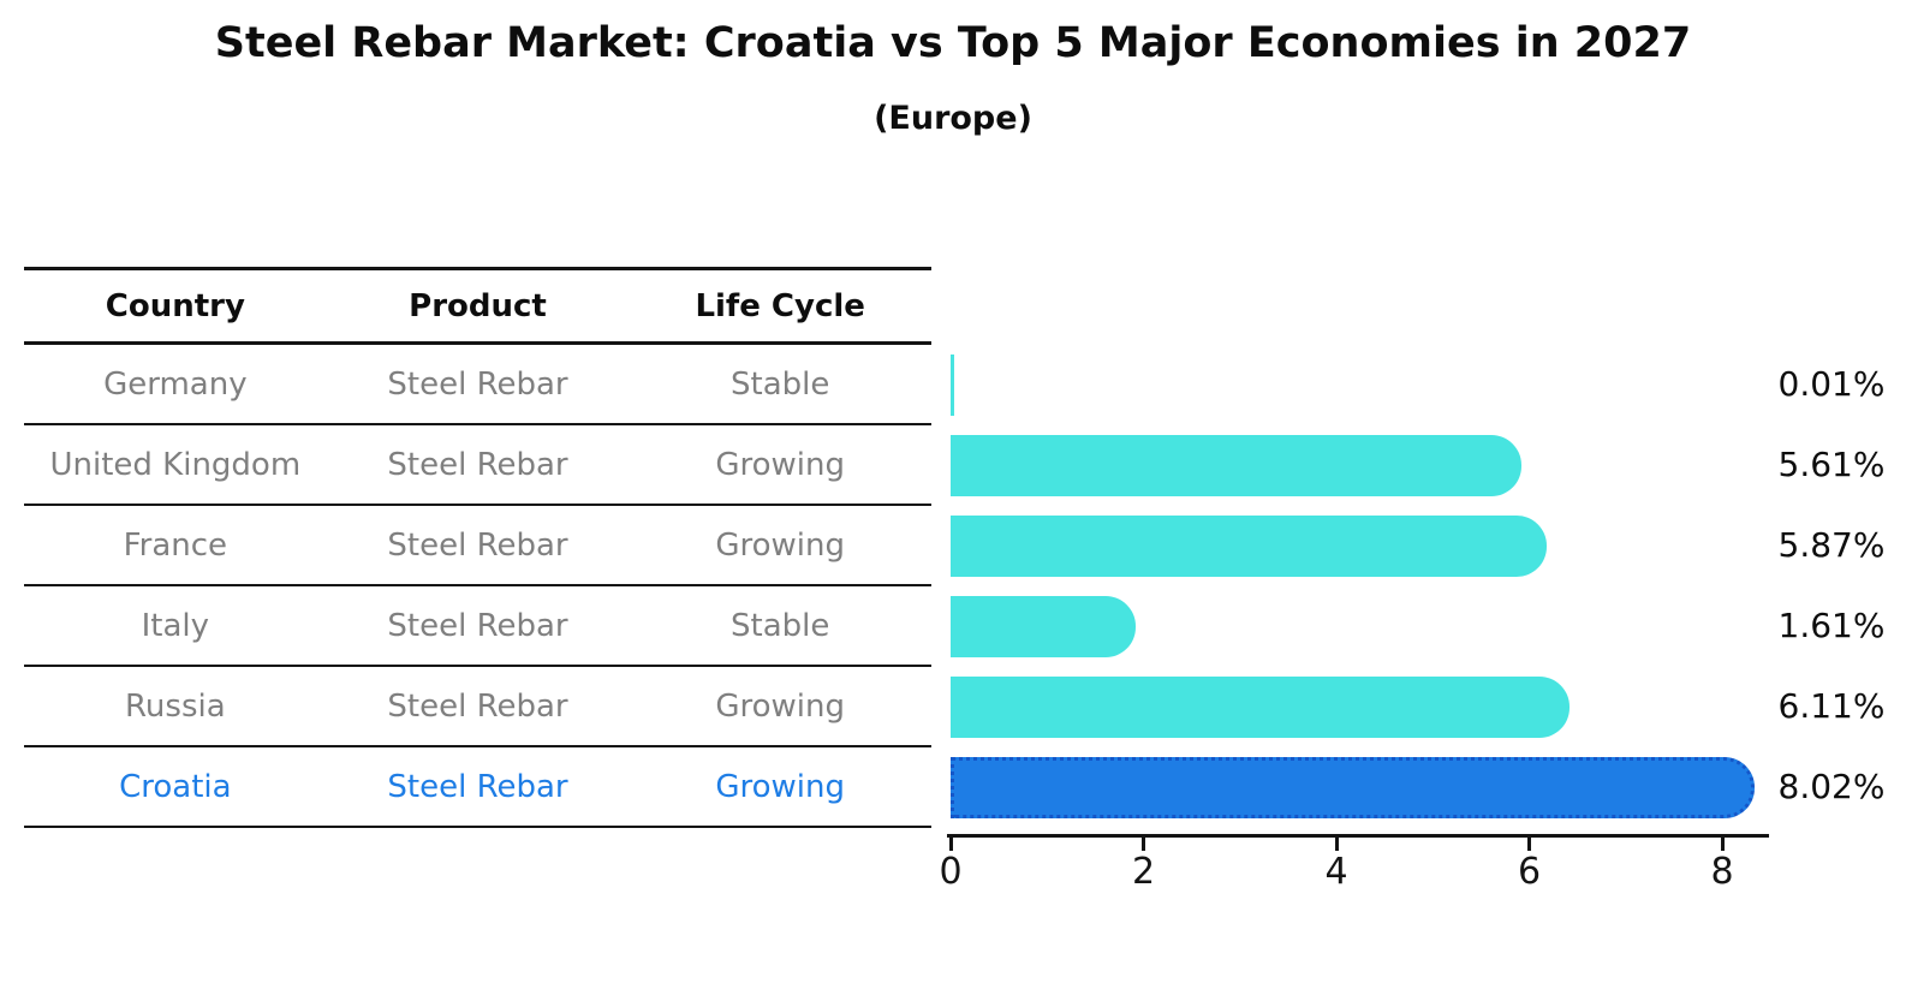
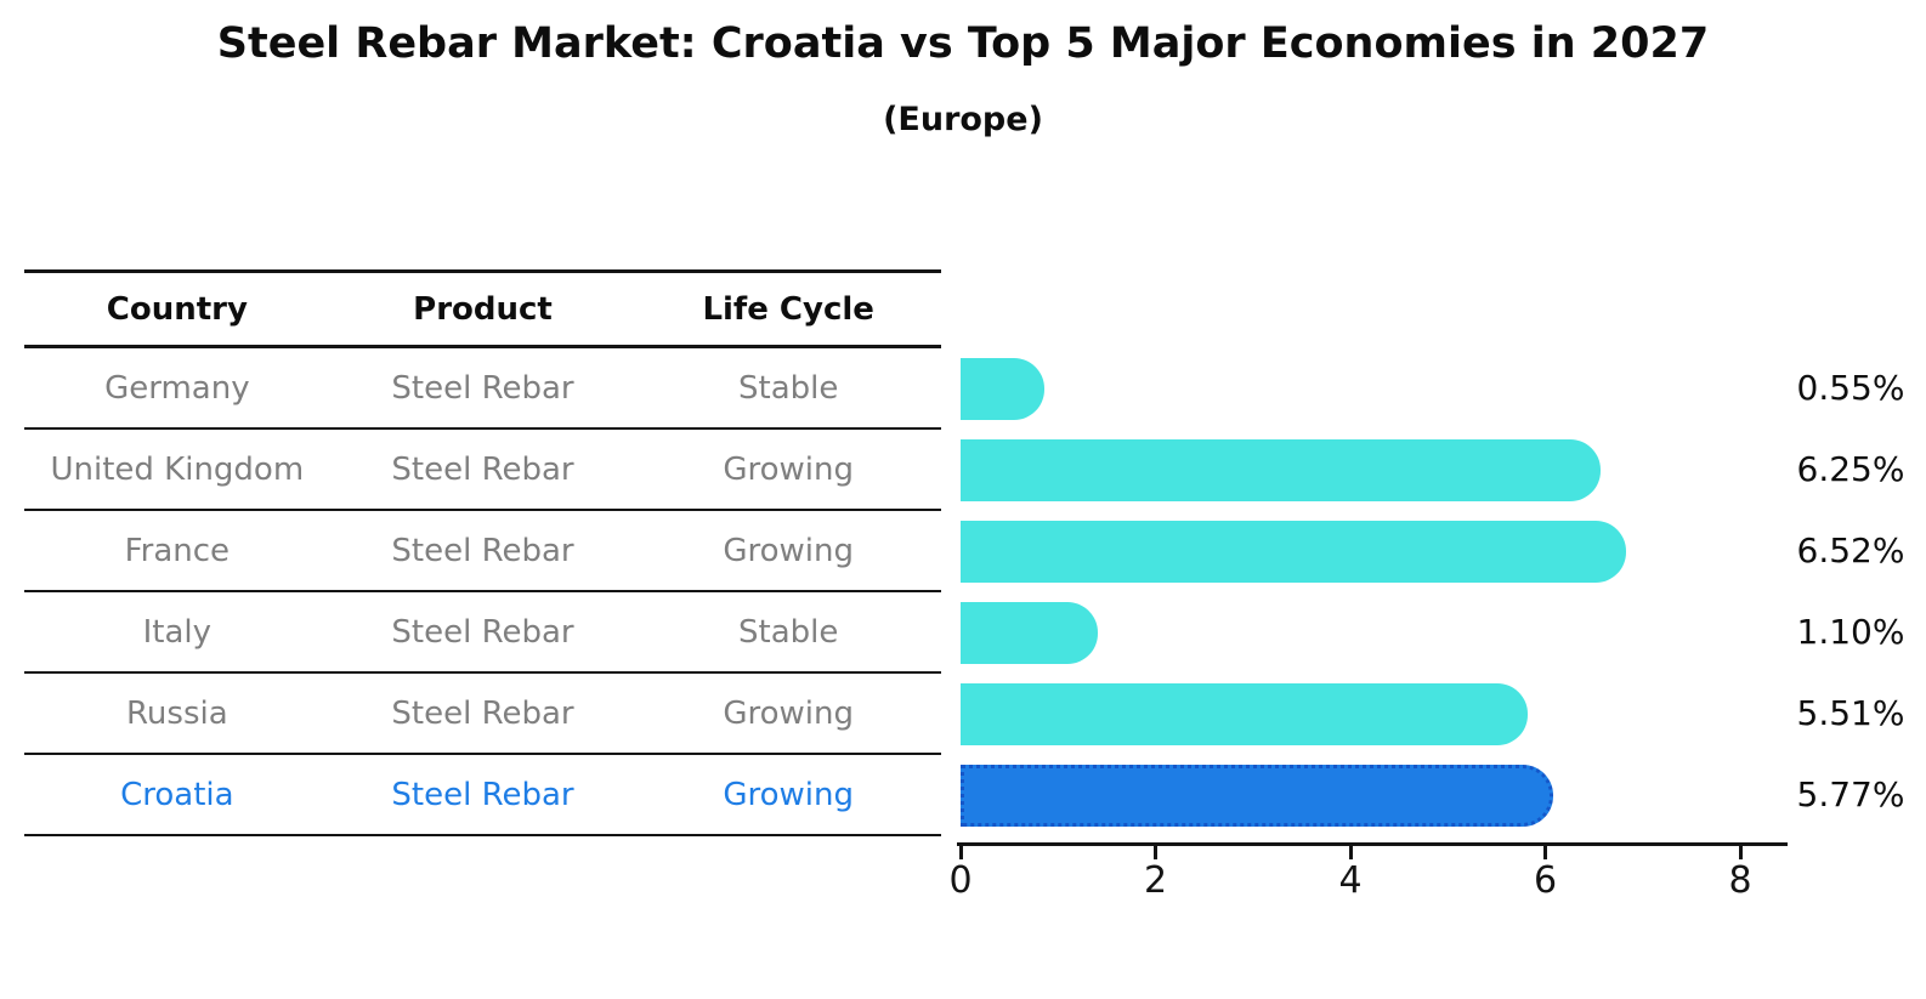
Germany: 0.01% -> 0.55%
United Kingdom: 5.61% -> 6.25%
France: 5.87% -> 6.52%
Italy: 1.61% -> 1.10%
Russia: 6.11% -> 5.51%
Croatia: 8.02% -> 5.77%
